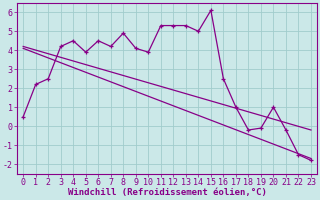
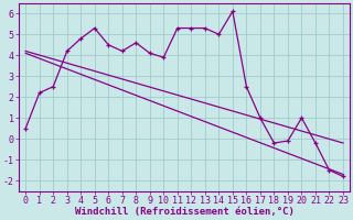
4: 4.5 -> 4.8
5: 3.9 -> 5.3
8: 4.9 -> 4.6
